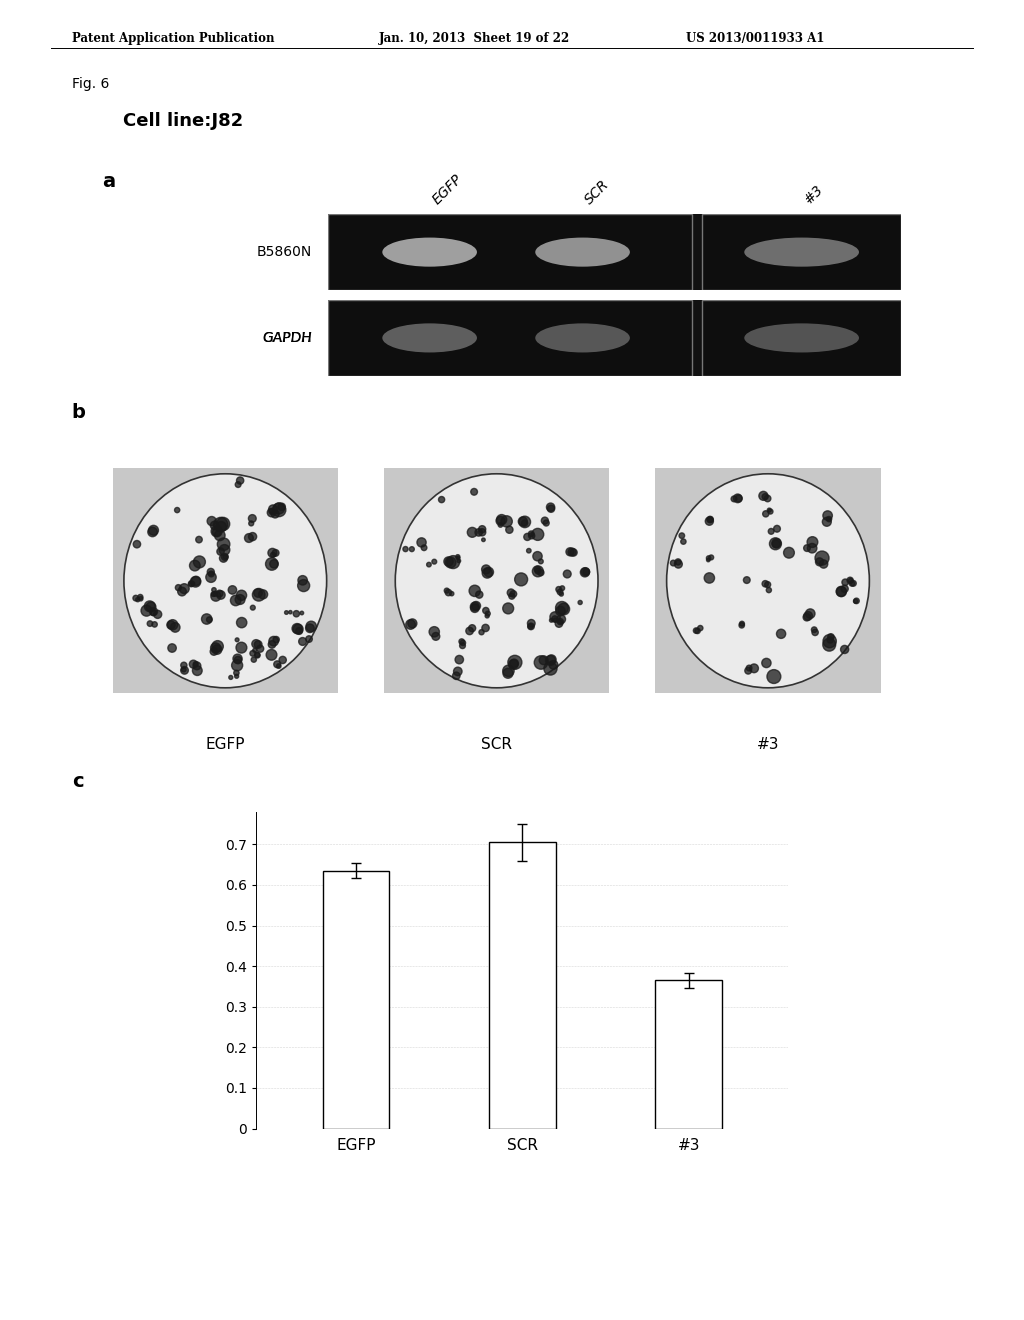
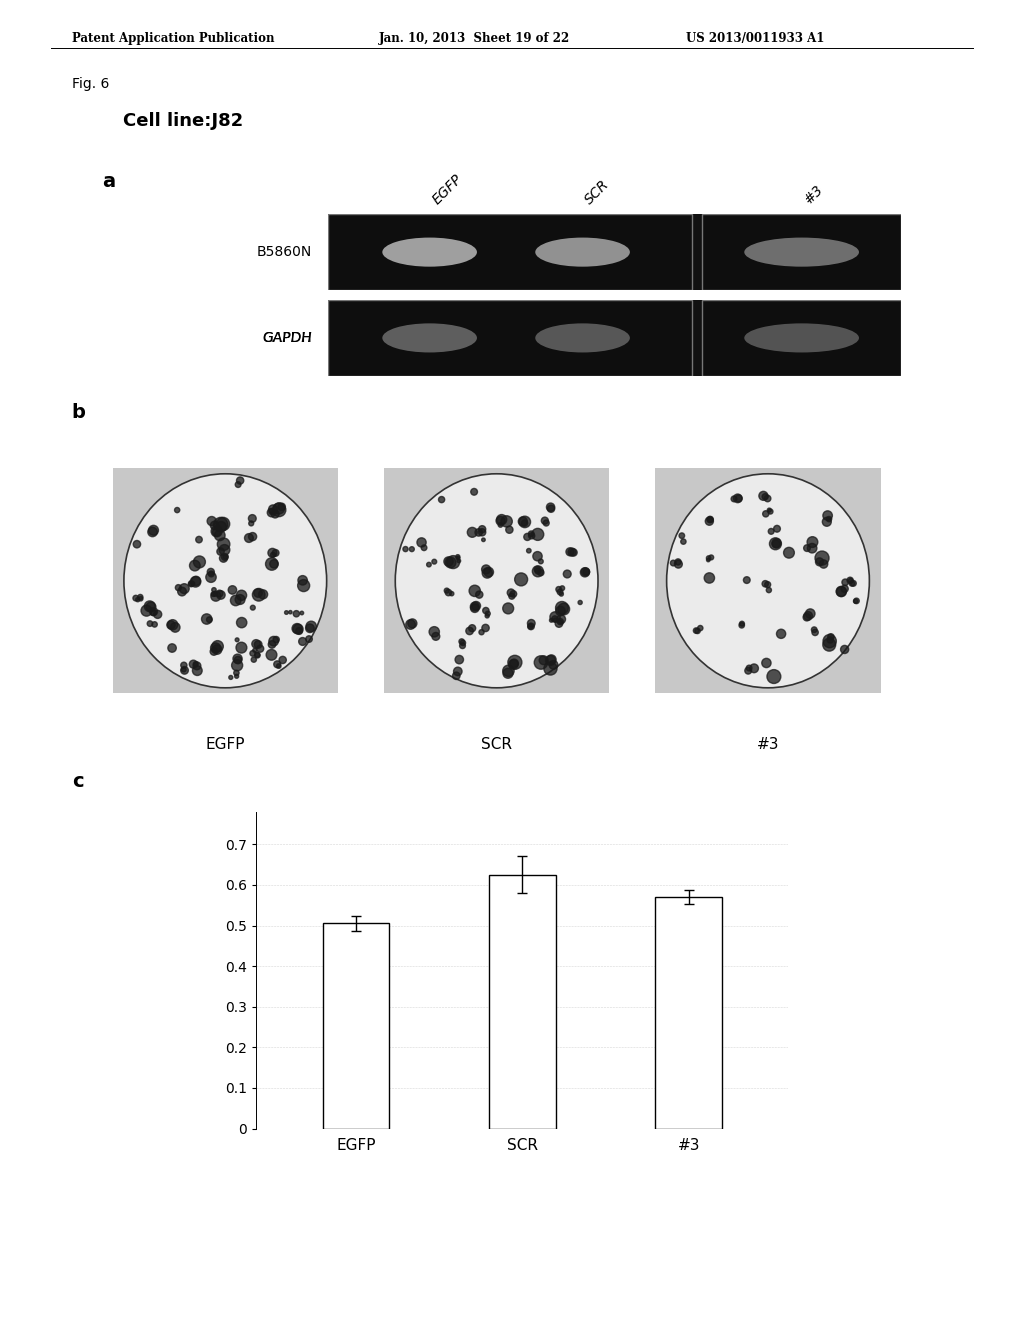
EGFP: 0.635 -> 0.505
SCR: 0.705 -> 0.625
#3: 0.365 -> 0.570
